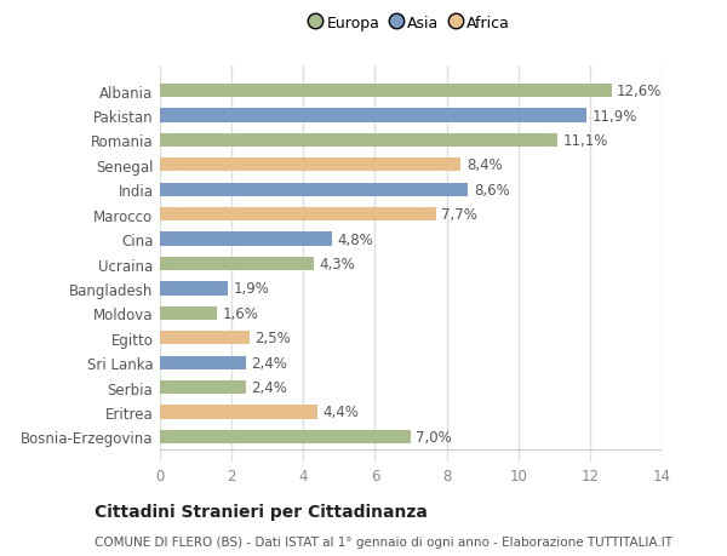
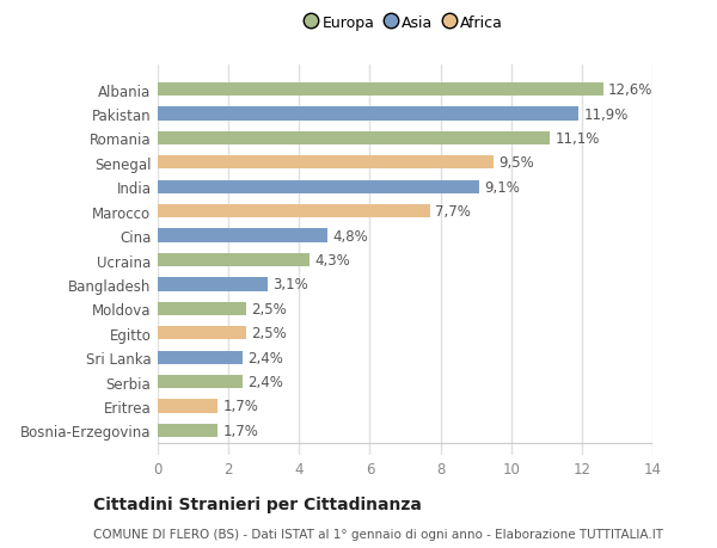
Senegal: 8,4% -> 9,5%
India: 8,6% -> 9,1%
Bangladesh: 1,9% -> 3,1%
Moldova: 1,6% -> 2,5%
Eritrea: 4,4% -> 1,7%
Bosnia-Erzegovina: 7,0% -> 1,7%
